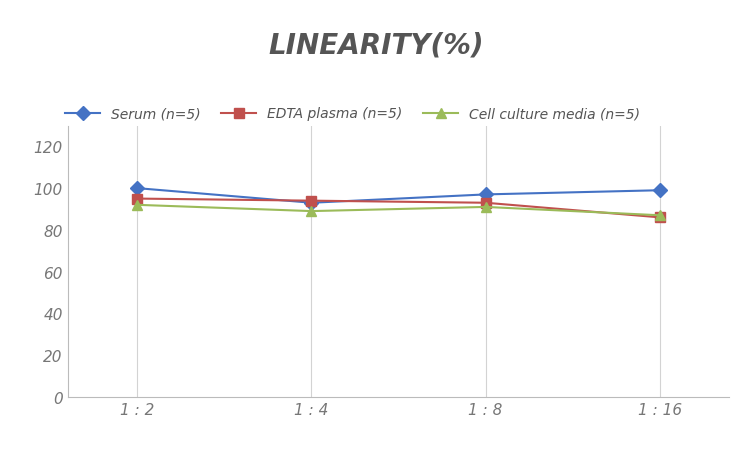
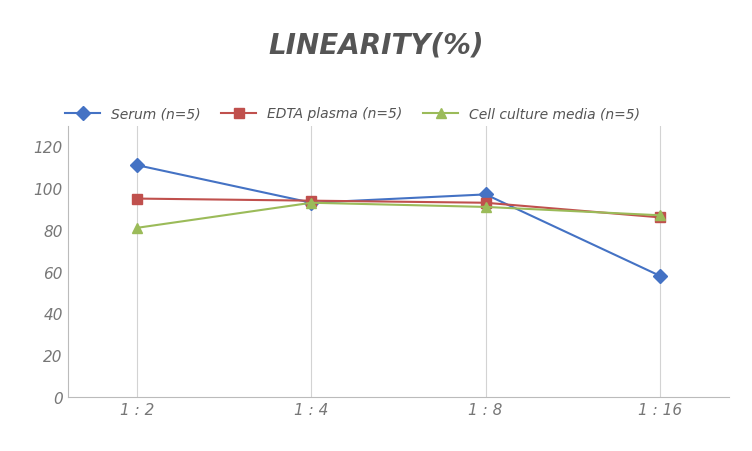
Serum (n=5)/1 : 2: 100 -> 111
Cell culture media (n=5)/1 : 2: 92 -> 81
Cell culture media (n=5)/1 : 4: 89 -> 93
Serum (n=5)/1 : 16: 99 -> 58
